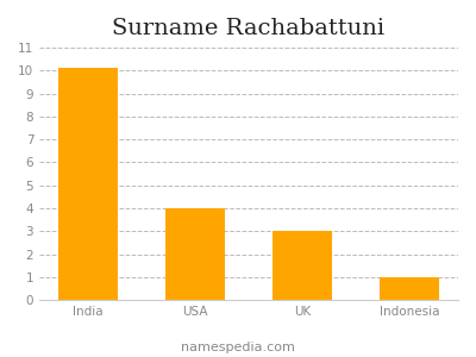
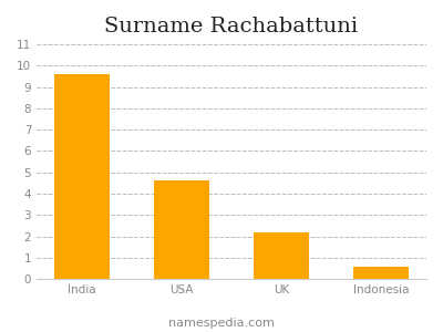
India: 10.1 -> 9.6
USA: 4.0 -> 4.6
UK: 3.0 -> 2.2
Indonesia: 1.0 -> 0.6
